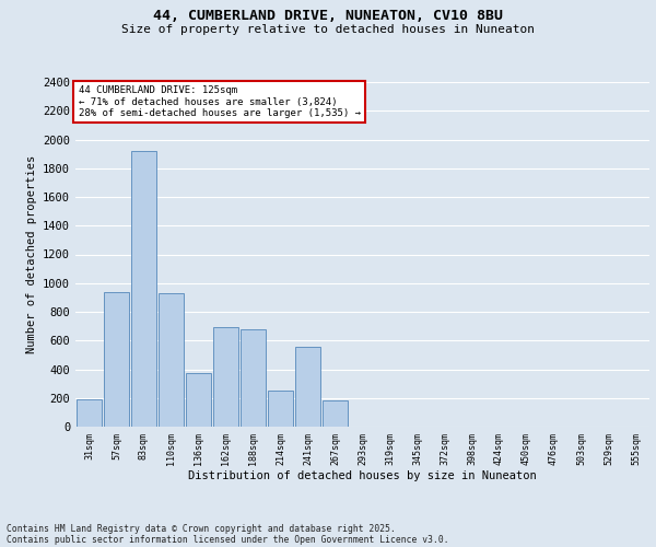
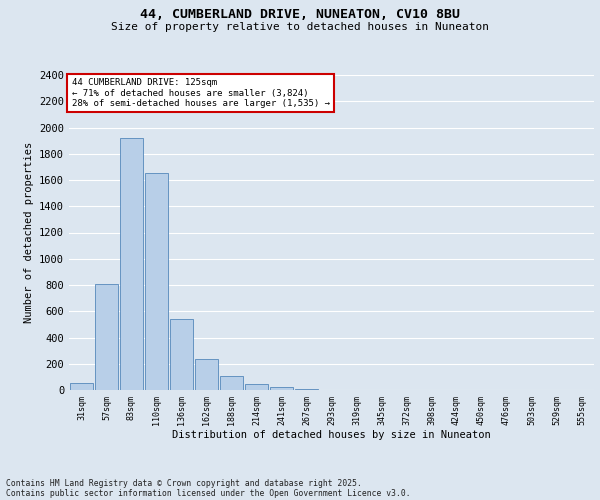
31sqm: 190 -> 50
57sqm: 940 -> 810
110sqm: 930 -> 1650
136sqm: 370 -> 540
162sqm: 690 -> 240
188sqm: 680 -> 110
214sqm: 250 -> 40
241sqm: 560 -> 20
267sqm: 180 -> 10
